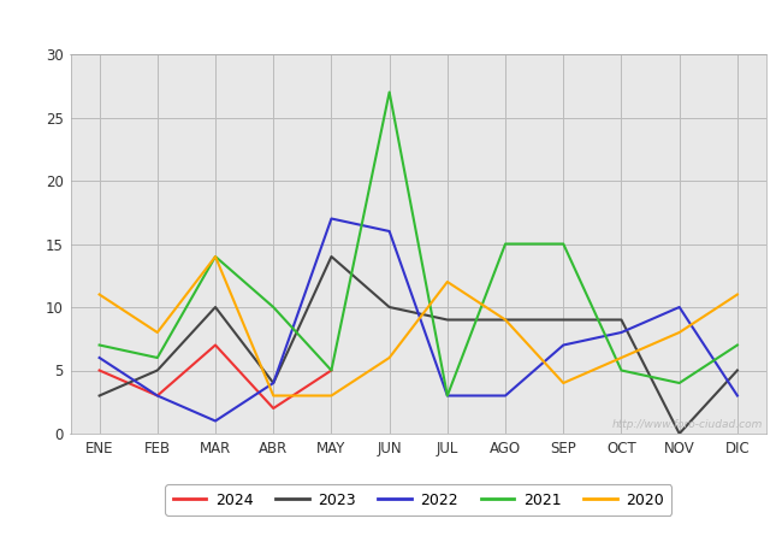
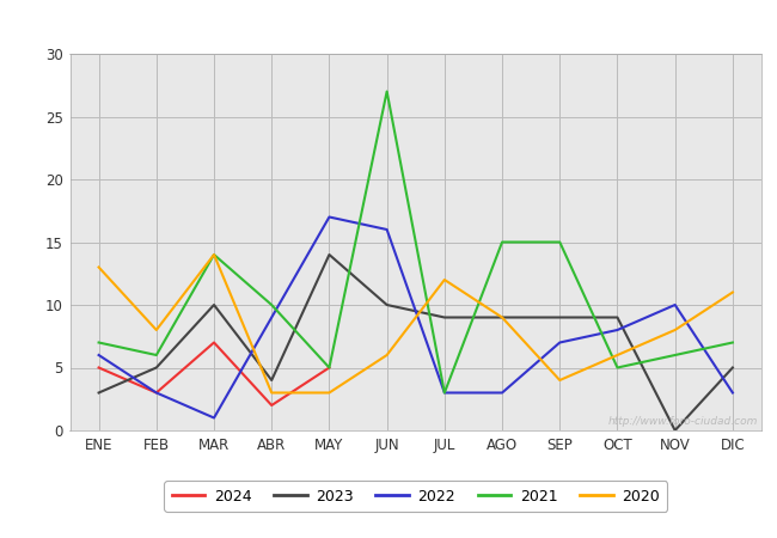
2020/ENE: 11 -> 13
2022/ABR: 4 -> 9
2021/NOV: 4 -> 6
